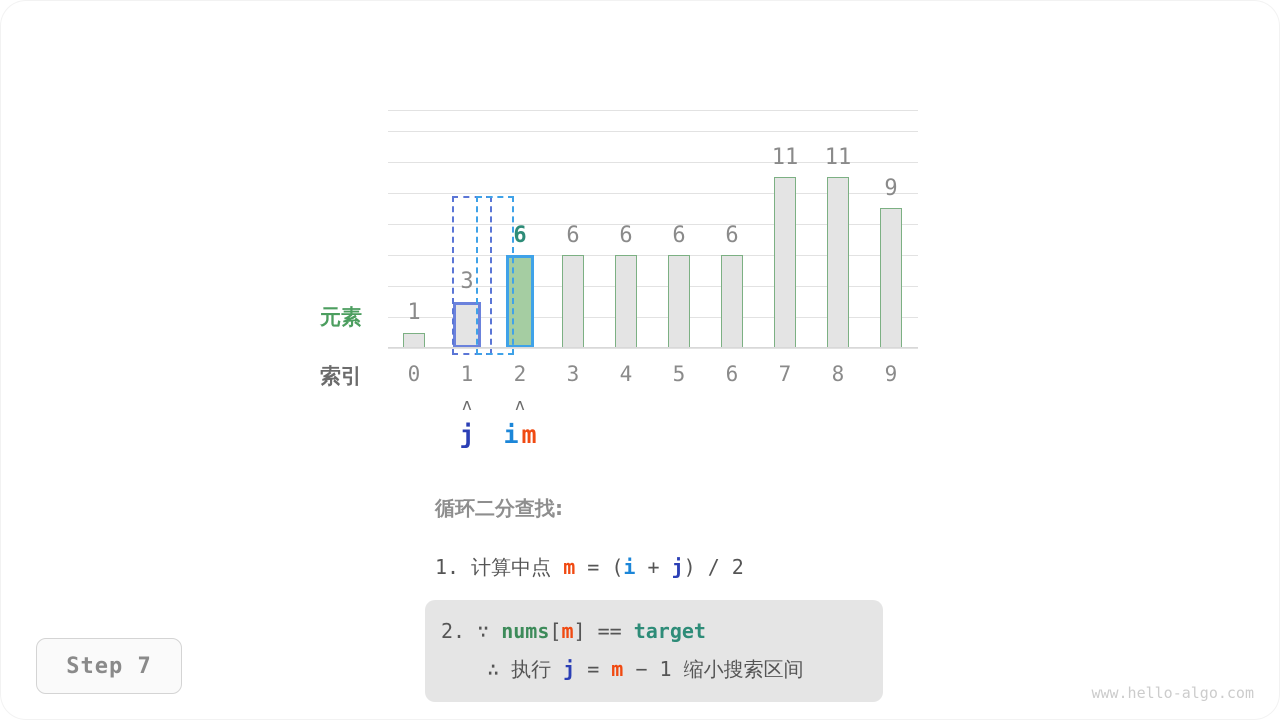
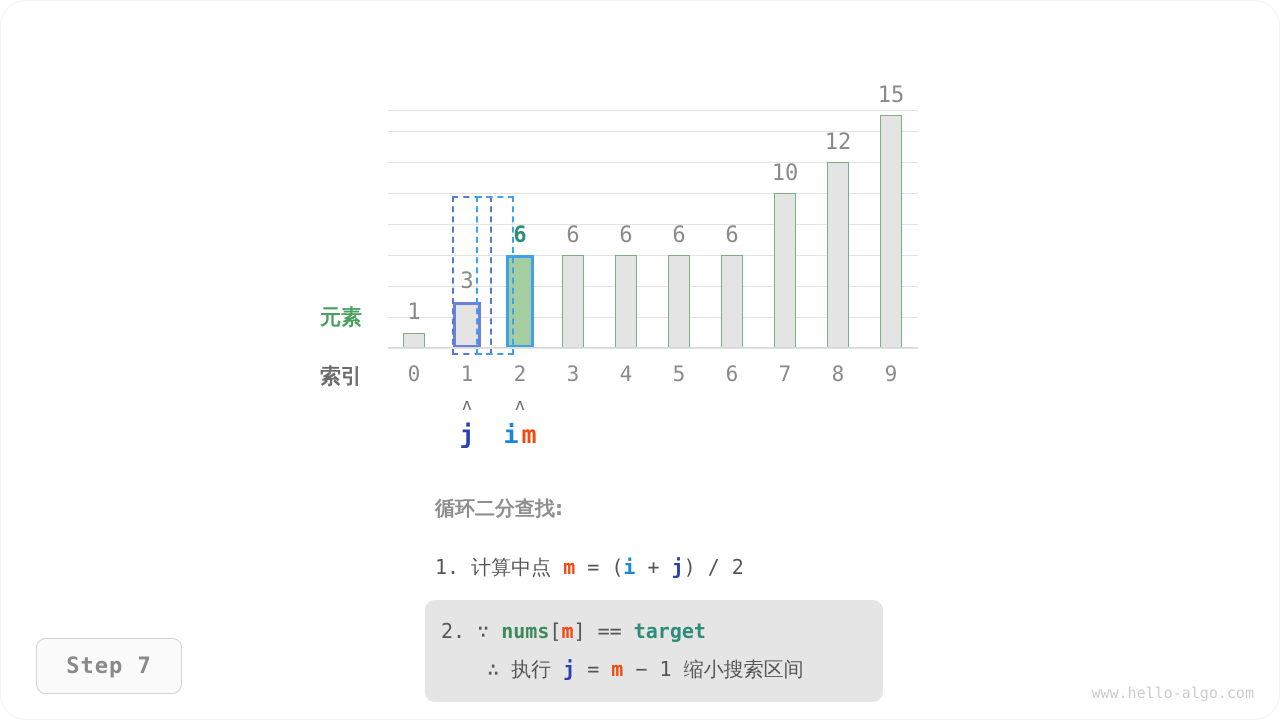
7: 11 -> 10
8: 11 -> 12
9: 9 -> 15
